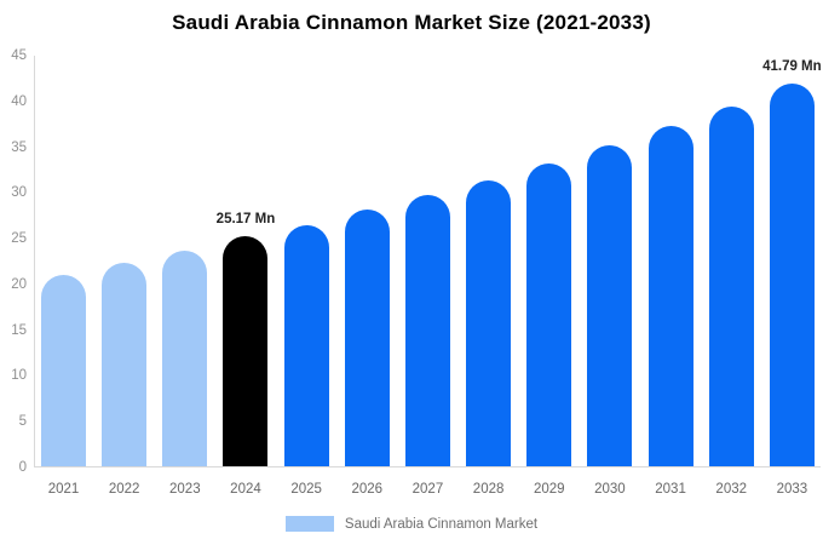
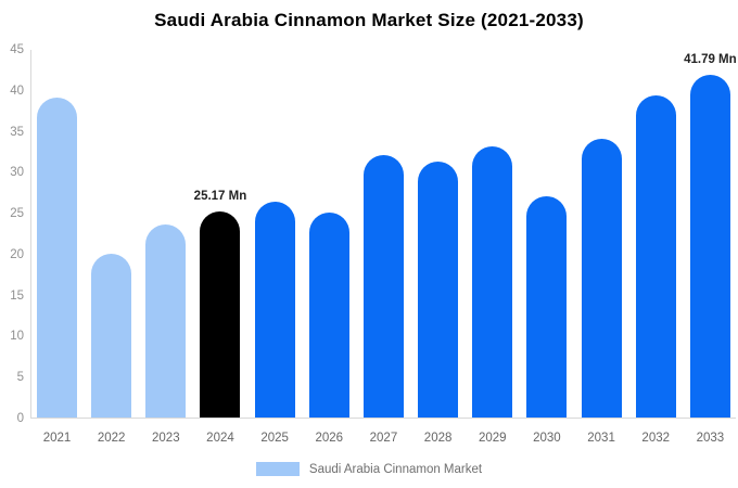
2021: 21 -> 39
2022: 22 -> 20
2026: 28 -> 25
2027: 30 -> 32
2030: 35 -> 27
2031: 37 -> 34
